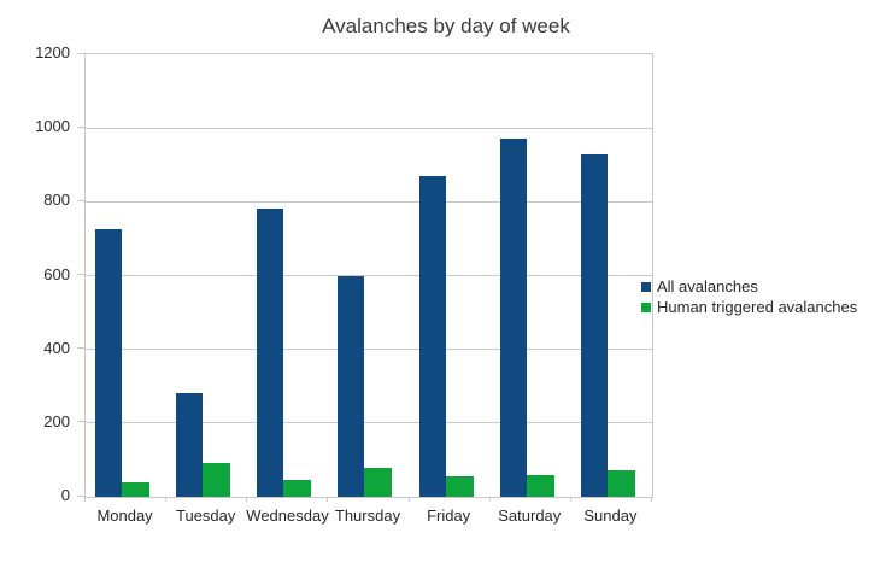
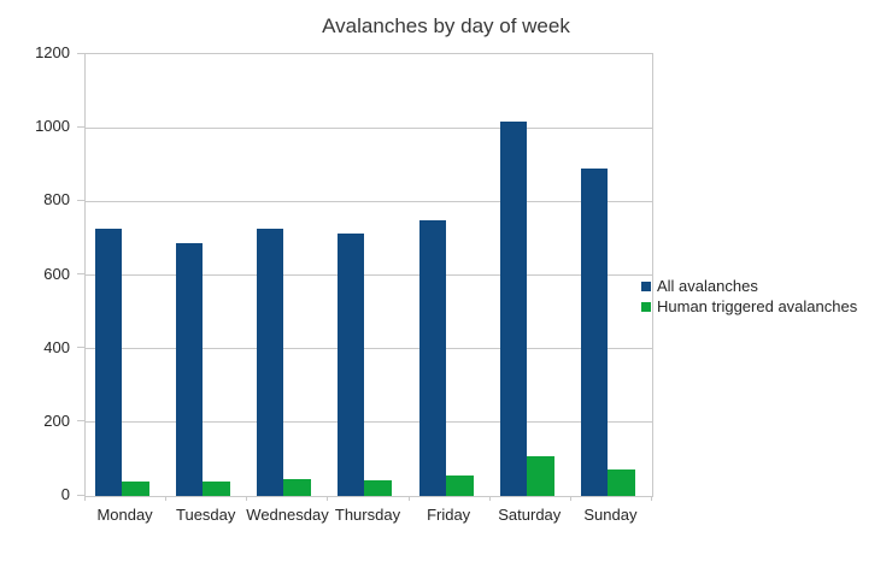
All avalanches/Tuesday: 280 -> 690
Human triggered avalanches/Tuesday: 90 -> 40
All avalanches/Wednesday: 780 -> 730
All avalanches/Thursday: 600 -> 710
Human triggered avalanches/Thursday: 80 -> 40
All avalanches/Friday: 870 -> 750
All avalanches/Saturday: 970 -> 1020
Human triggered avalanches/Saturday: 60 -> 110
All avalanches/Sunday: 930 -> 890
